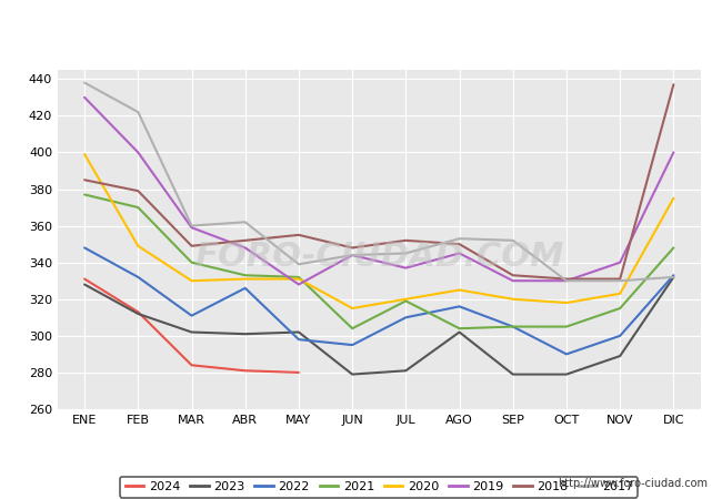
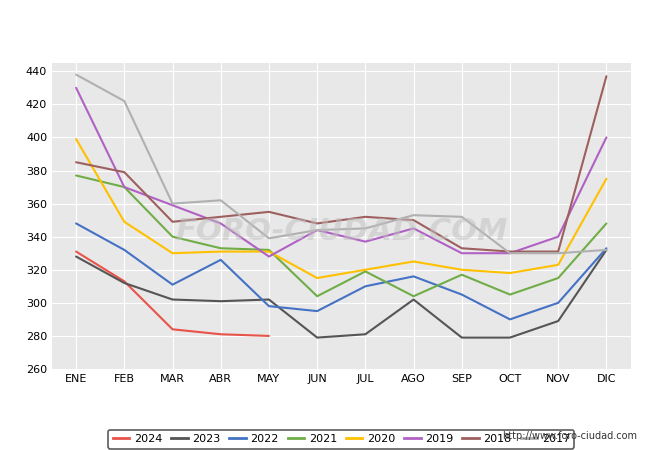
2019/FEB: 400 -> 370
2021/SEP: 305 -> 317
